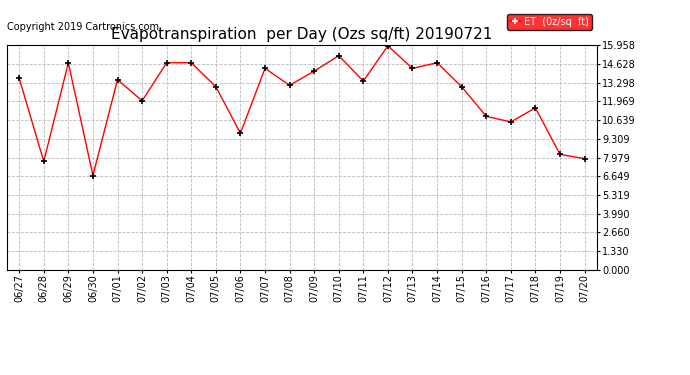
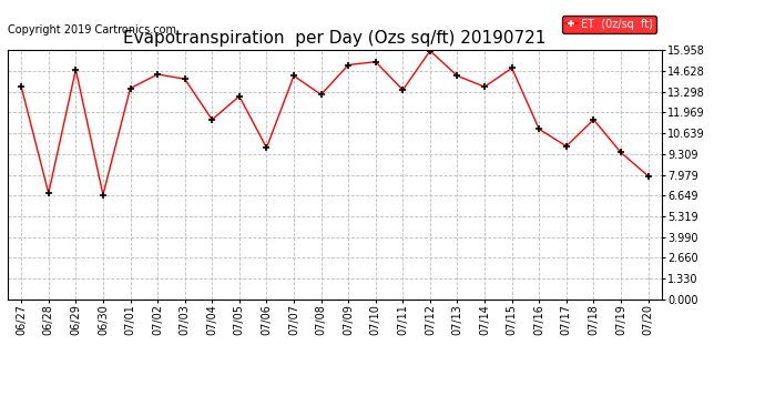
06/28: 7.7 -> 6.8
07/02: 12.0 -> 14.4
07/03: 14.7 -> 14.1
07/04: 14.7 -> 11.5
07/09: 14.1 -> 15.0
07/14: 14.7 -> 13.6
07/15: 13.0 -> 14.8
07/17: 10.5 -> 9.8
07/19: 8.2 -> 9.4
